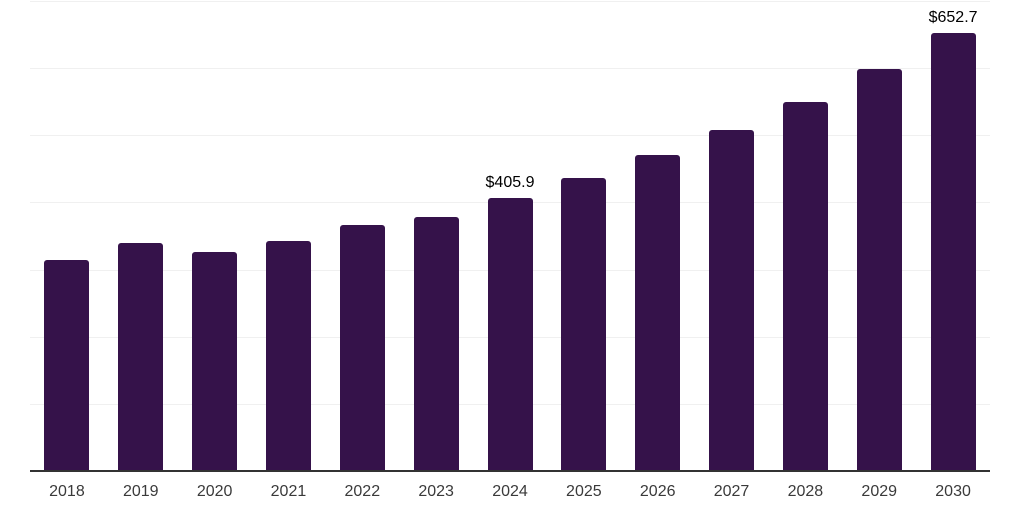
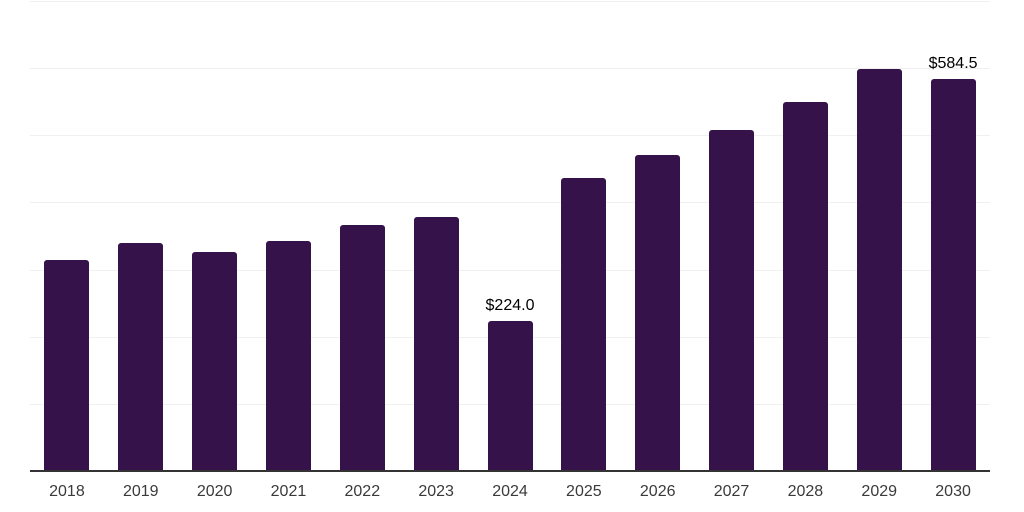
2024: $405.9 -> $224.0
2030: $652.7 -> $584.5
